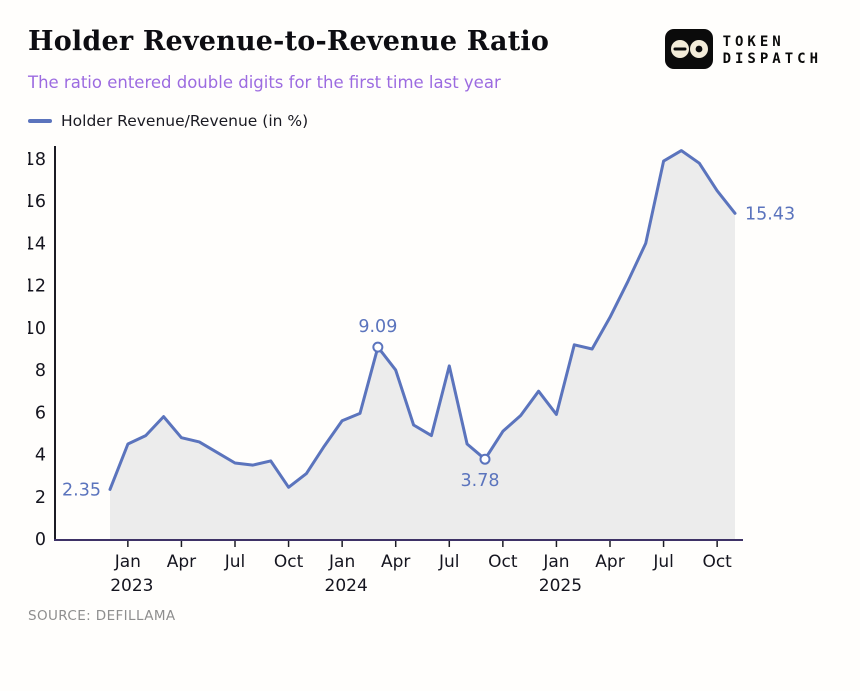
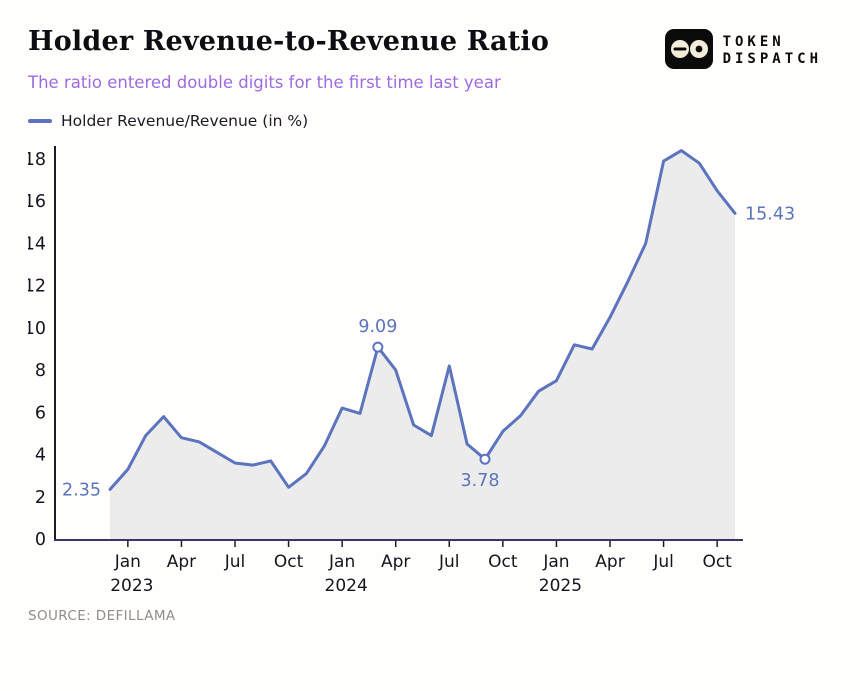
Jan 2023: 4.5 -> 3.3
Jan 2024: 5.6 -> 6.2
Jan 2025: 5.9 -> 7.5
